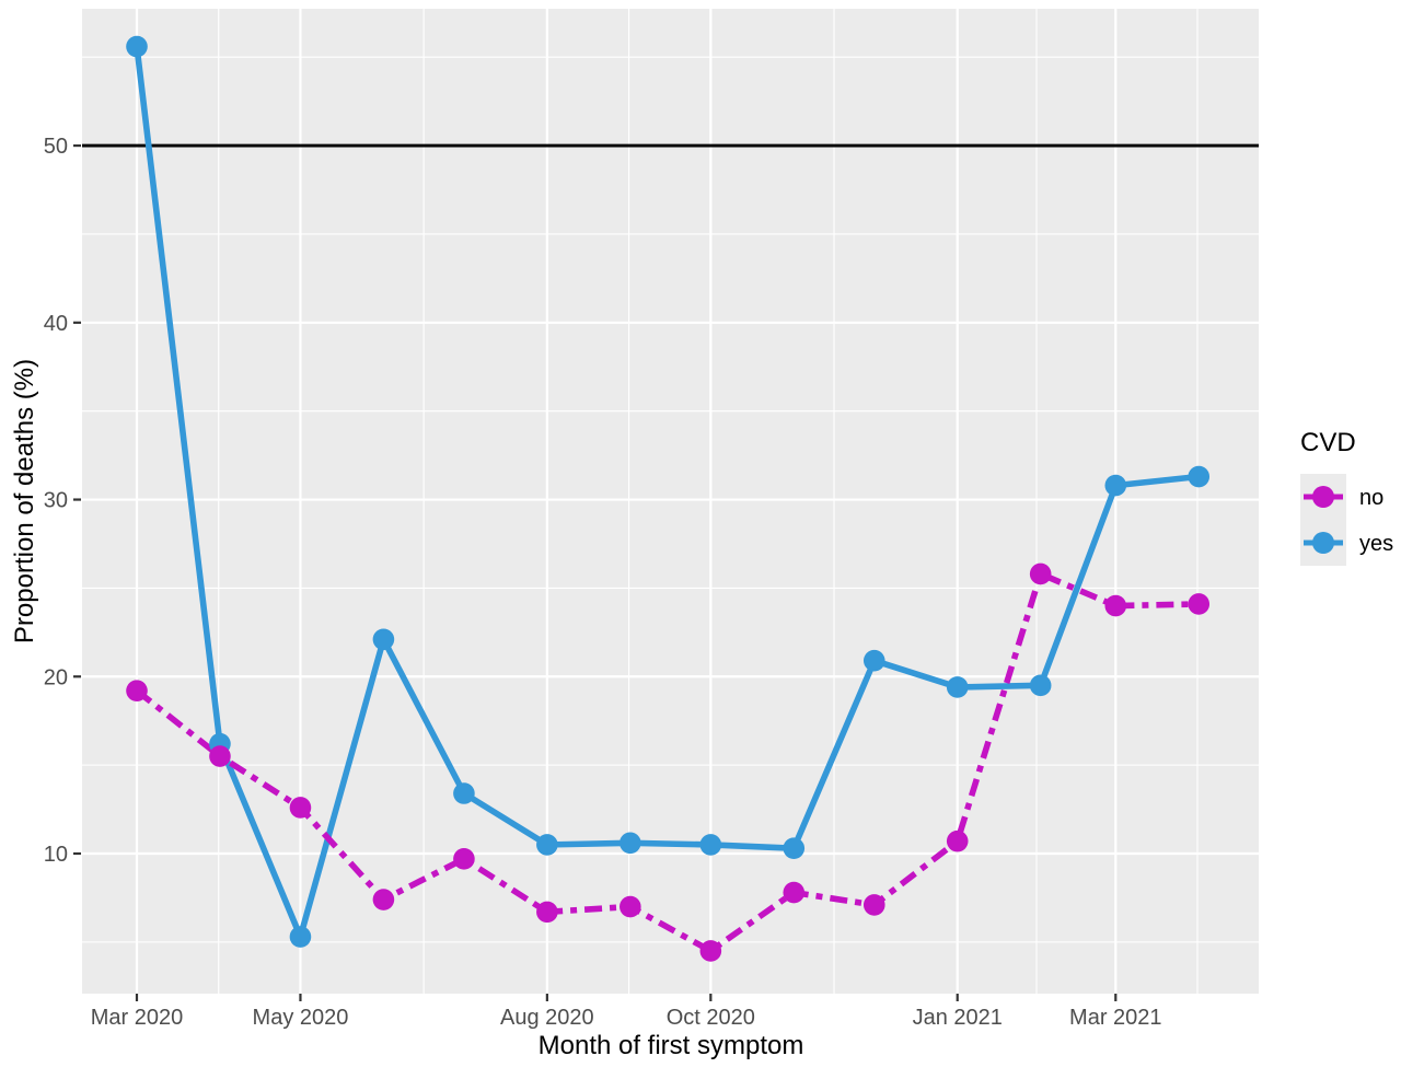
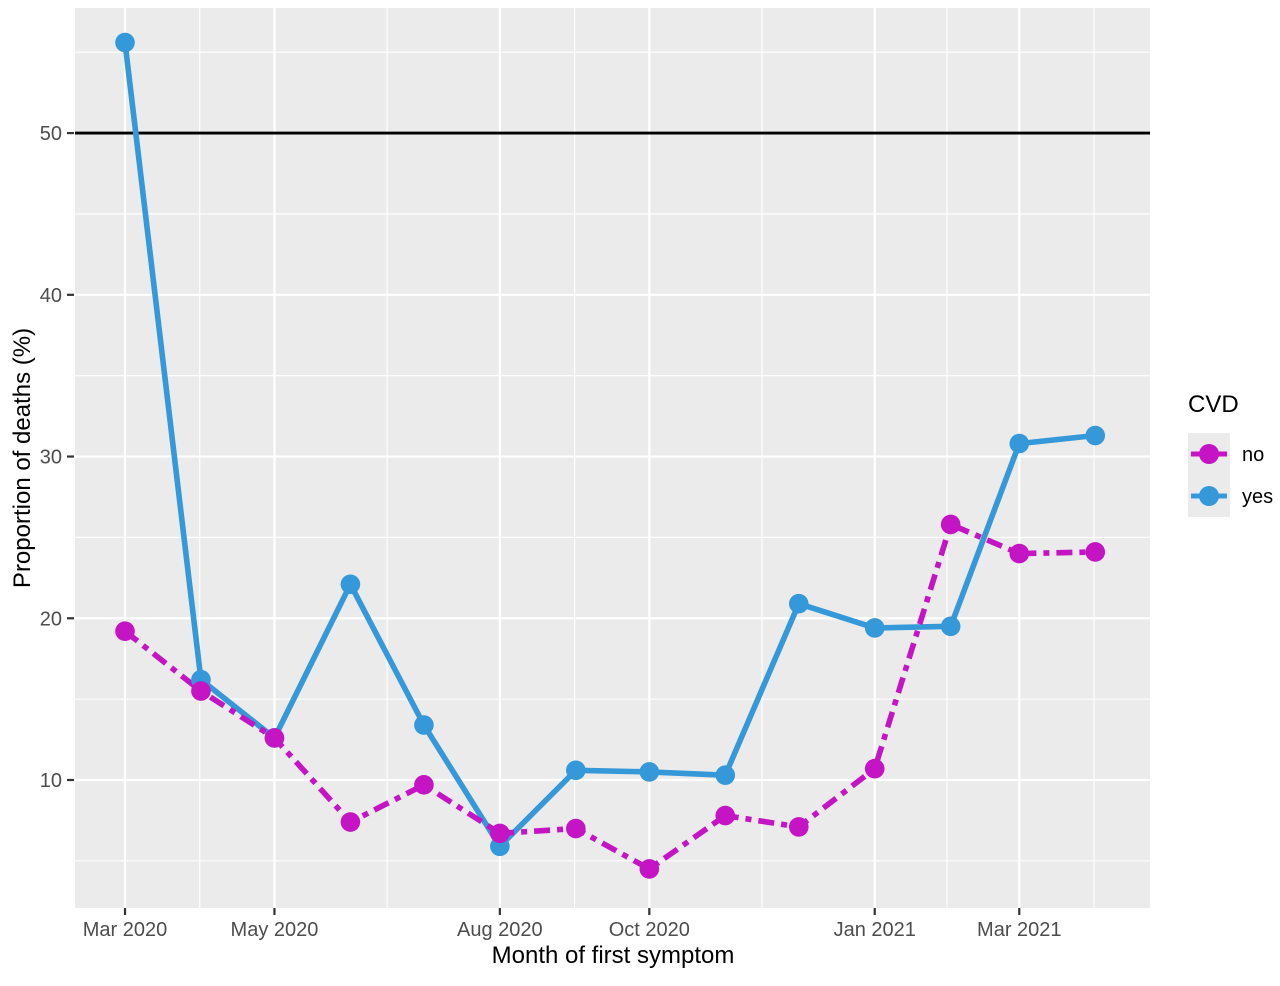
yes/May 2020: 5.3 -> 12.6
yes/Aug 2020: 10.5 -> 5.9
